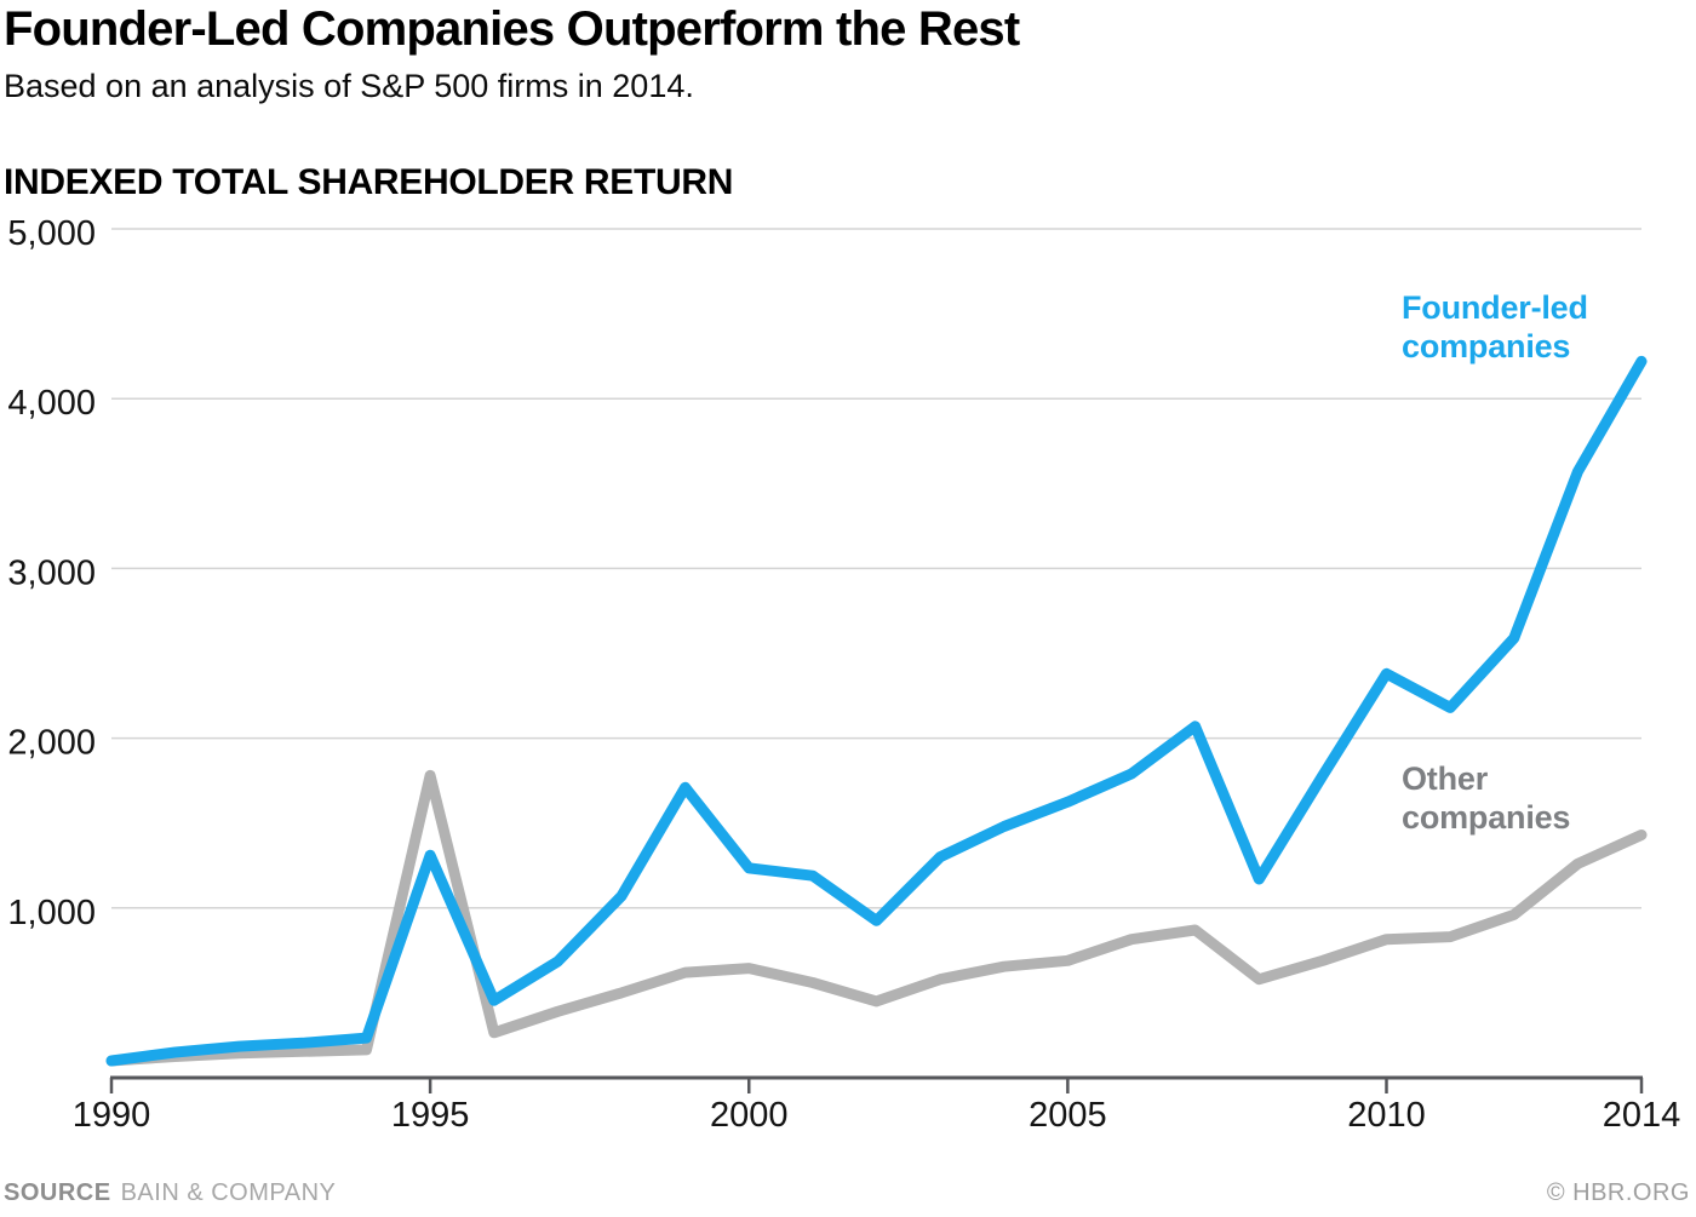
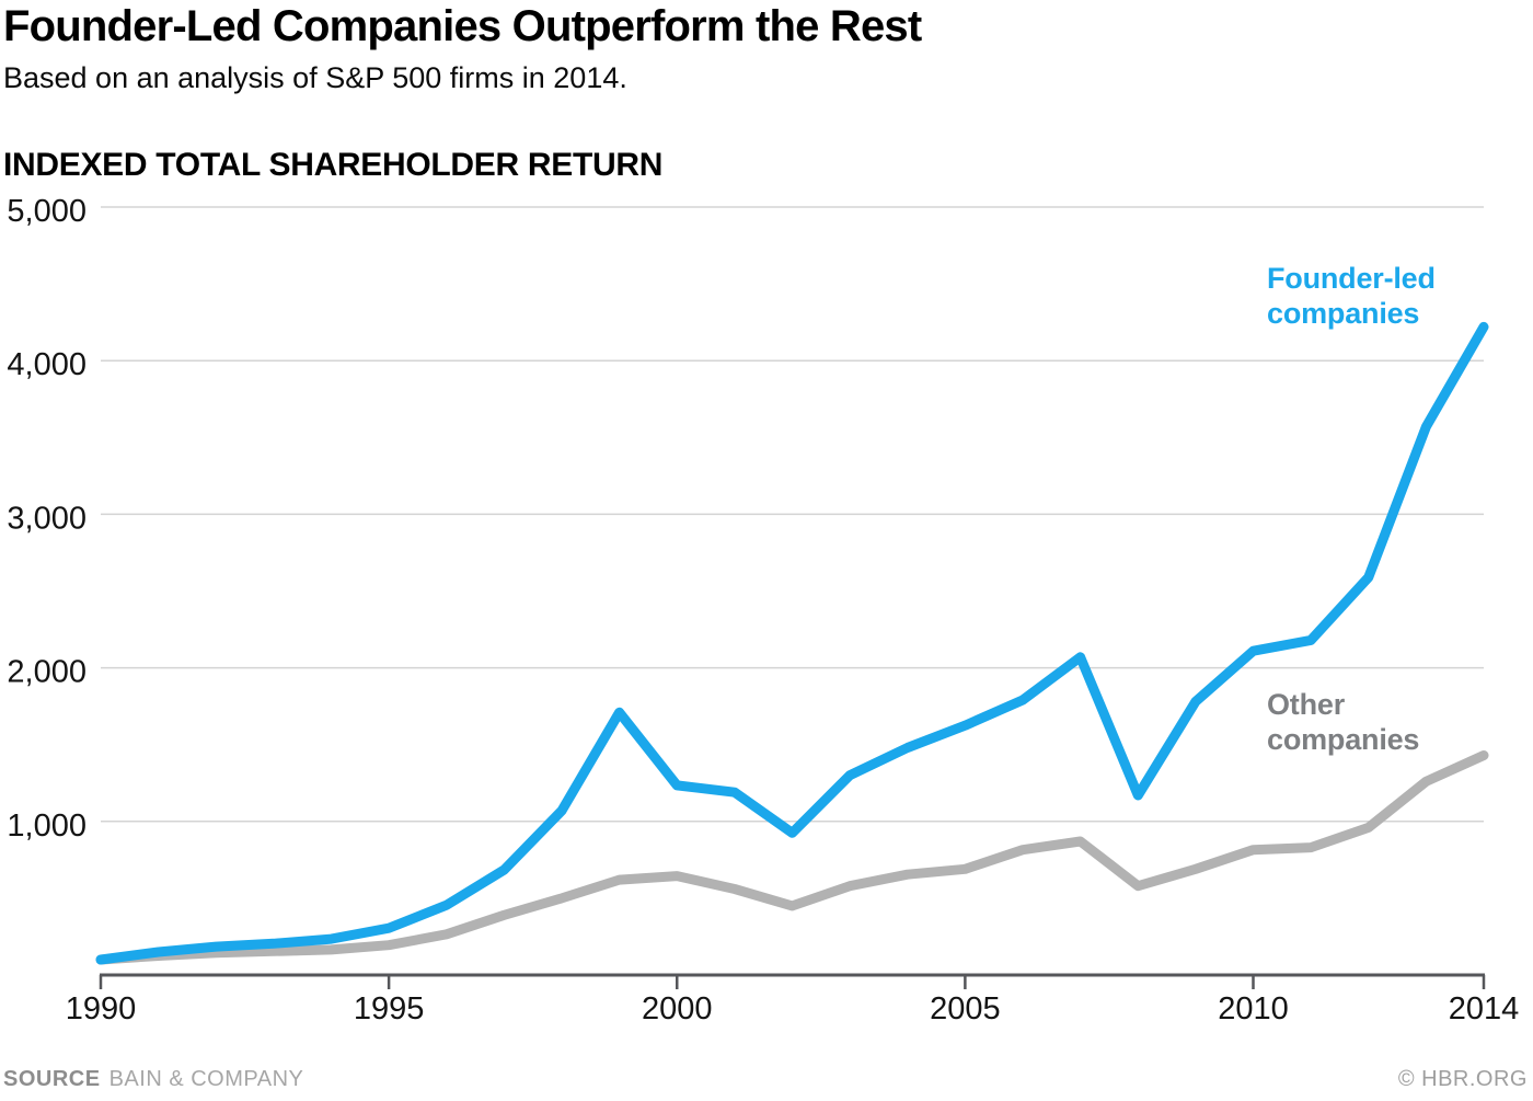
Founder-led companies/1995: 1310 -> 300
Other companies/1995: 1780 -> 200
Founder-led companies/2010: 2380 -> 2110
